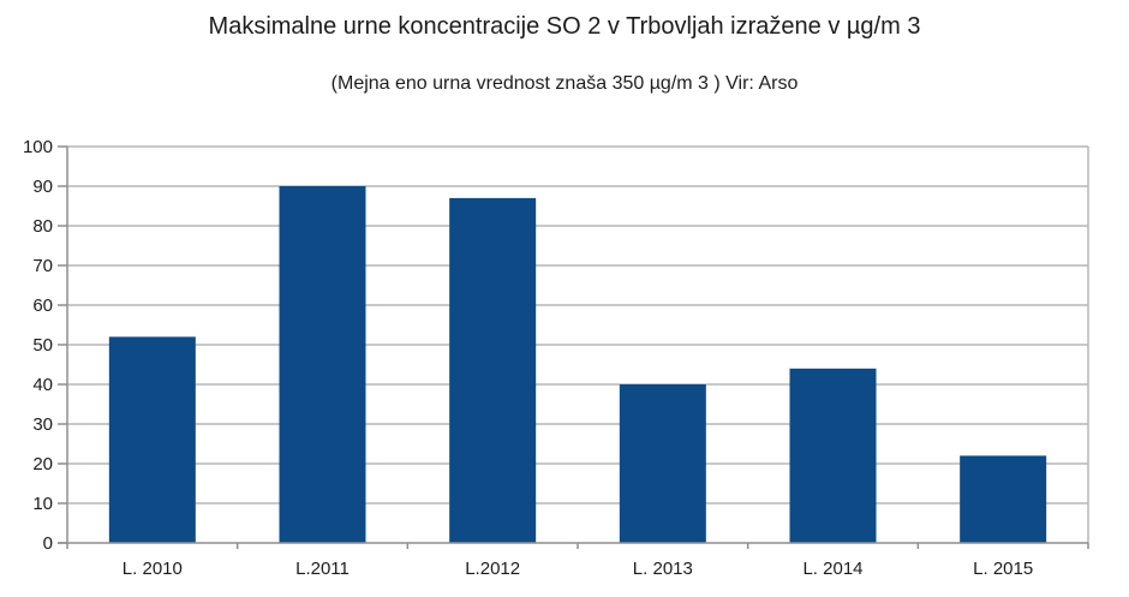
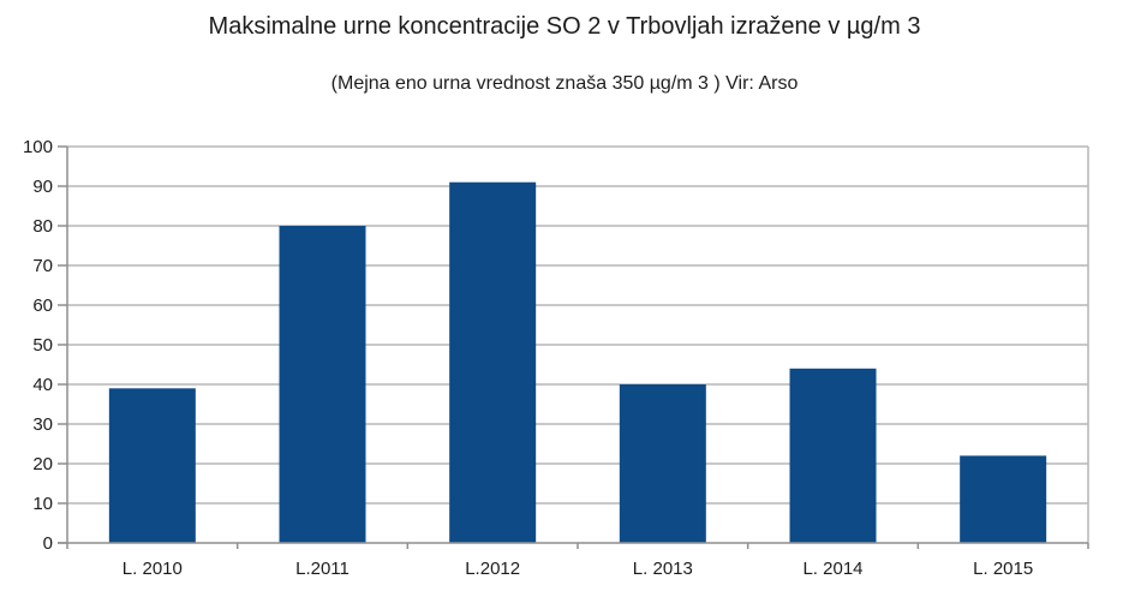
L. 2010: 52 -> 39
L.2011: 90 -> 80
L.2012: 87 -> 91
